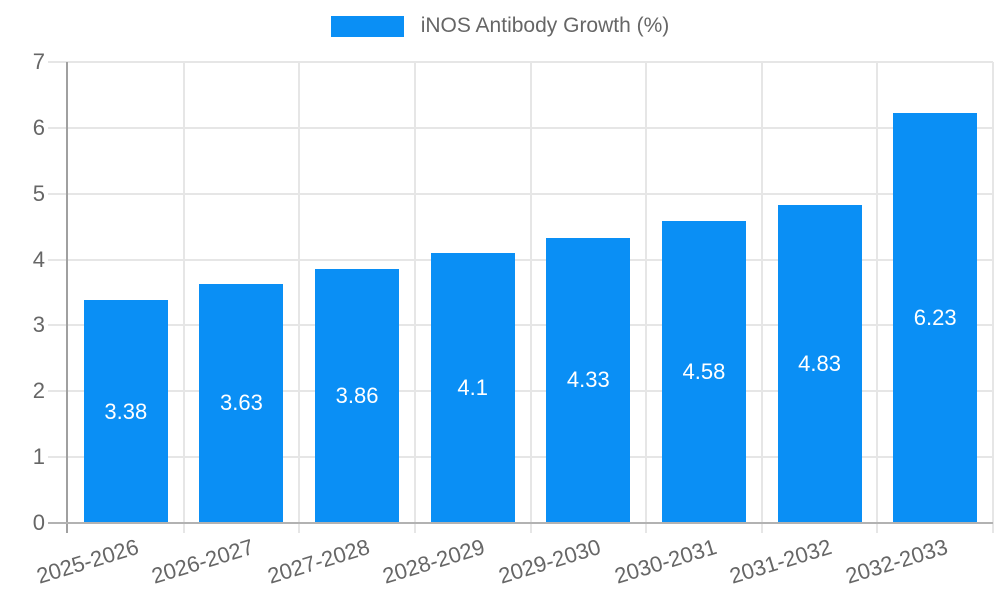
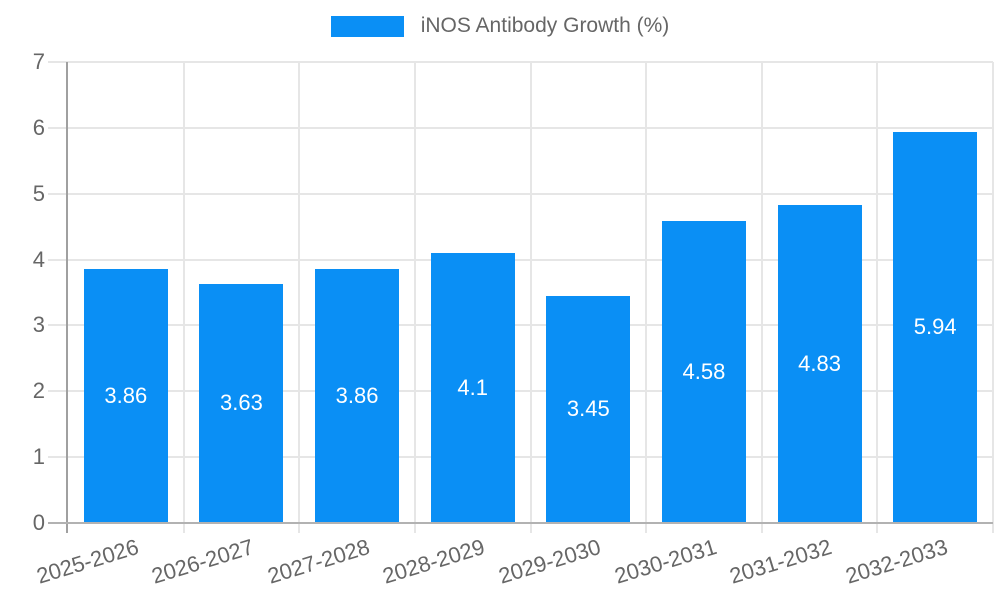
2025-2026: 3.38 -> 3.86
2029-2030: 4.33 -> 3.45
2032-2033: 6.23 -> 5.94
